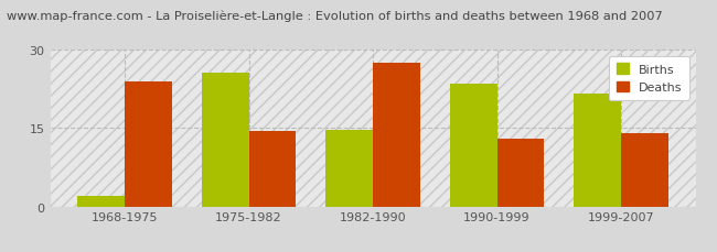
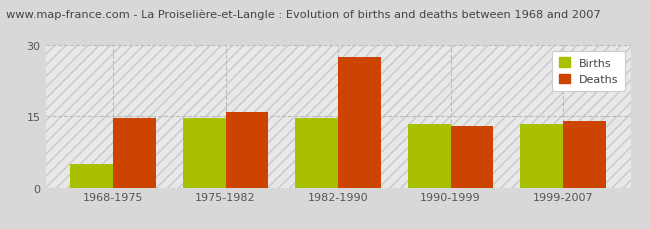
Births/1968-1975: 2.0 -> 5.0
Deaths/1968-1975: 24.0 -> 14.6
Births/1975-1982: 25.5 -> 14.6
Deaths/1975-1982: 14.5 -> 16.0
Births/1990-1999: 23.5 -> 13.4
Births/1999-2007: 21.5 -> 13.4
